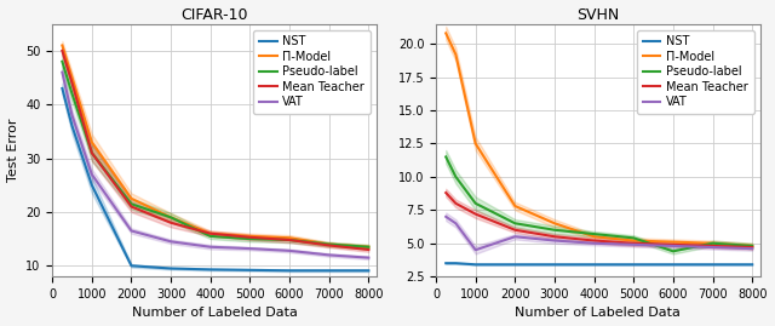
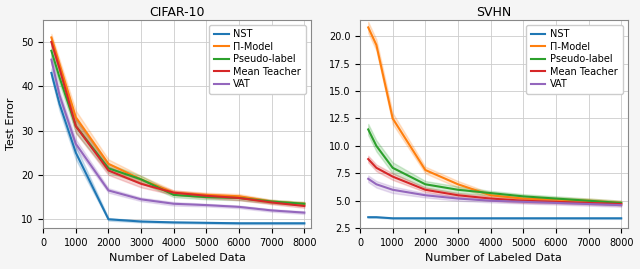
SVHN/VAT/1000: 4.5 -> 6.0
SVHN/Pseudo-label/6000: 4.4 -> 5.2
